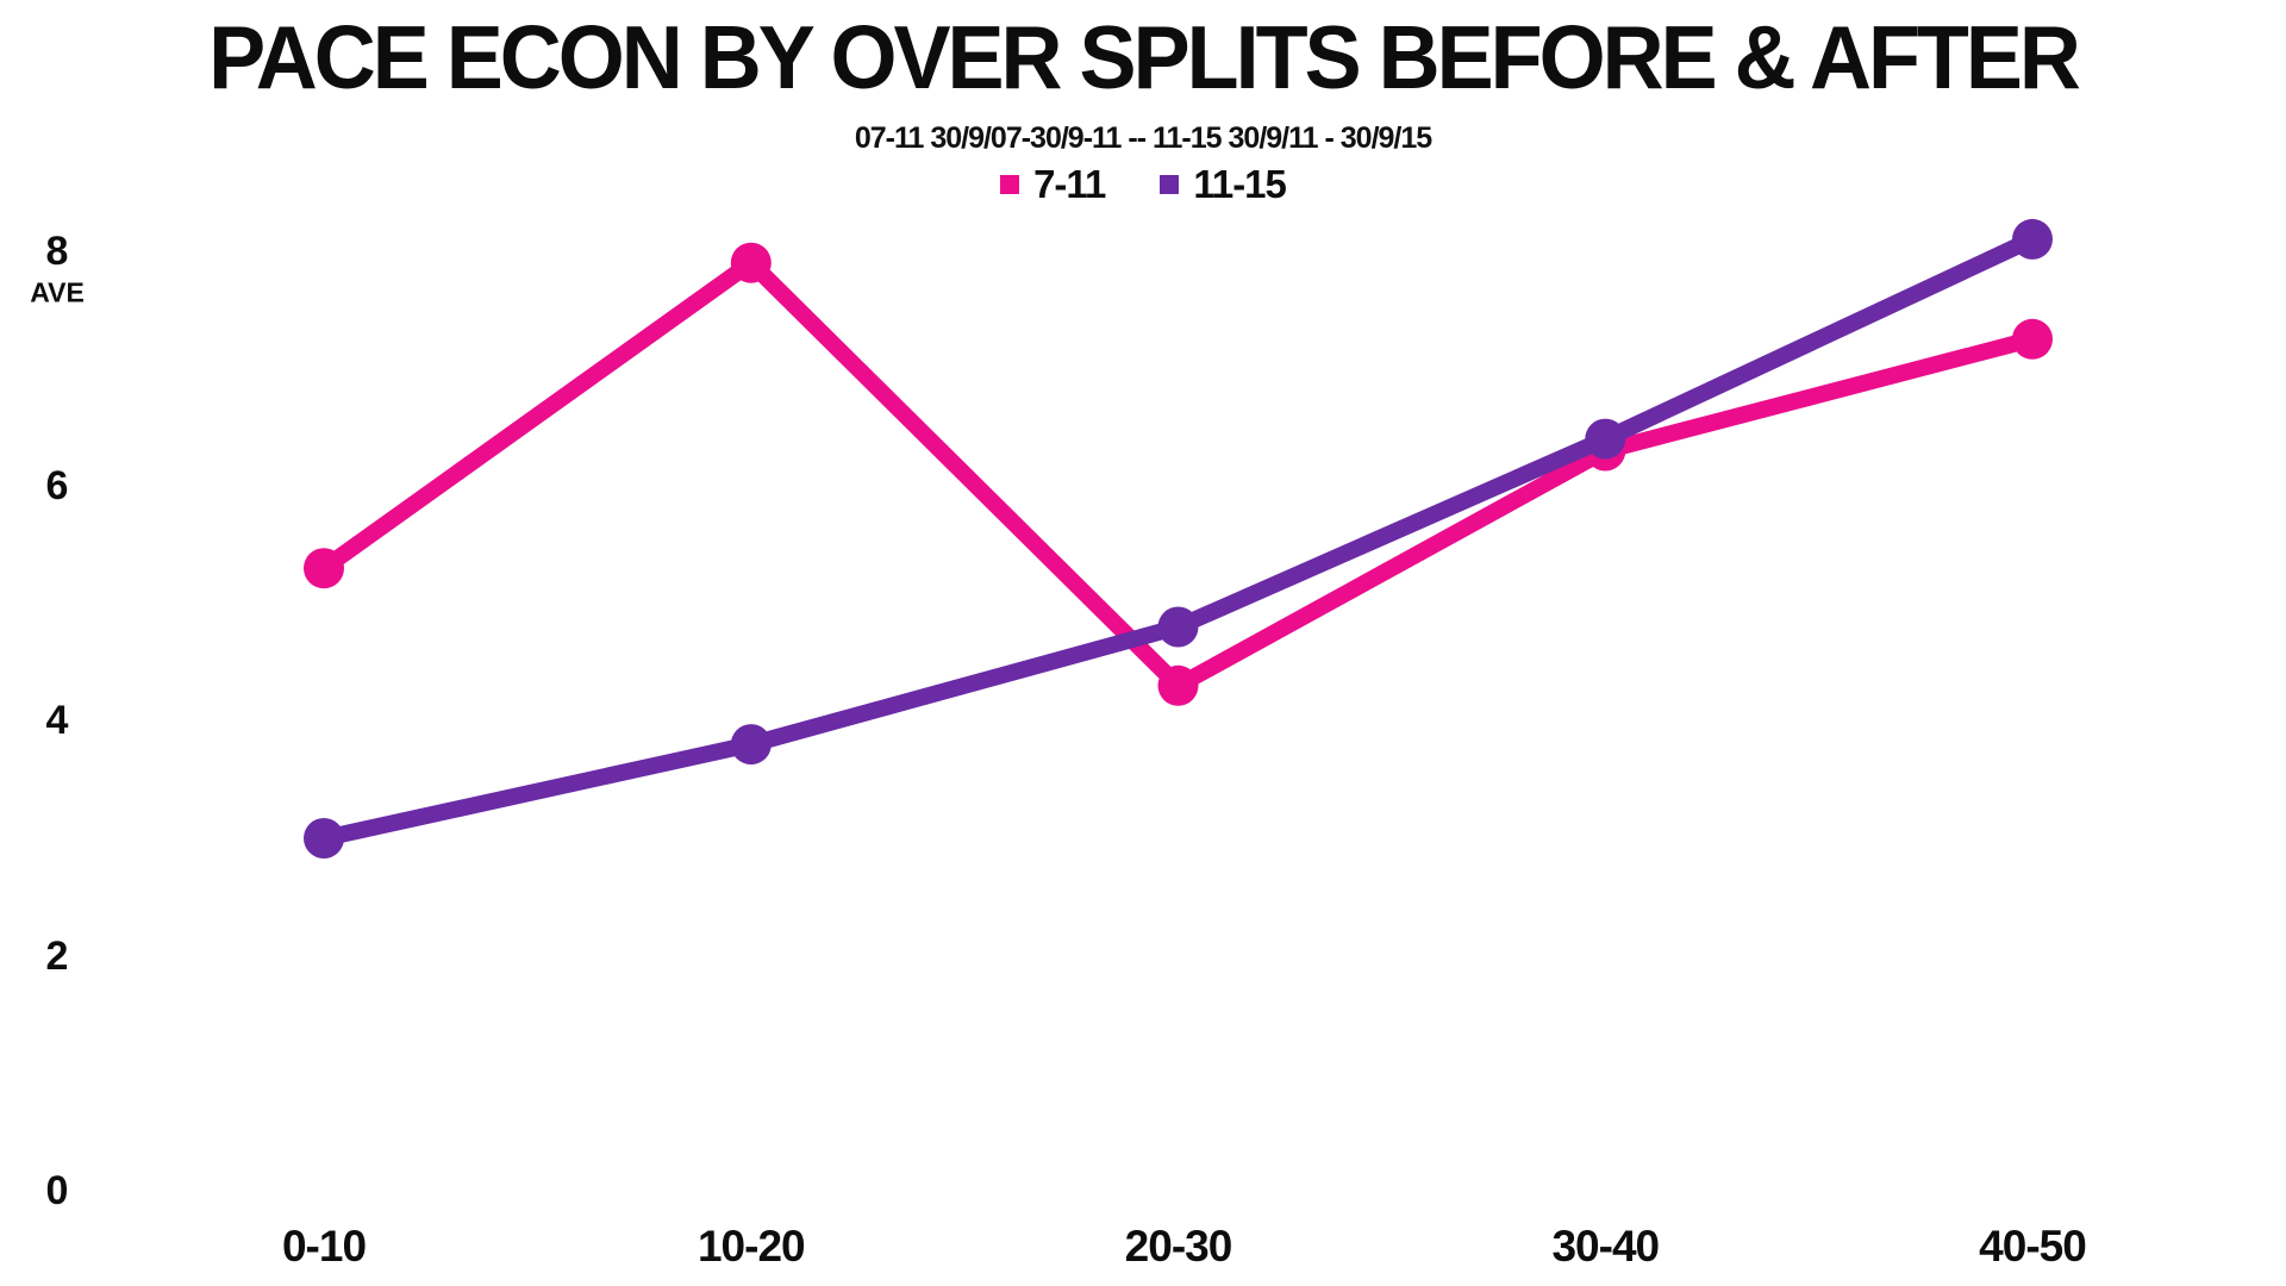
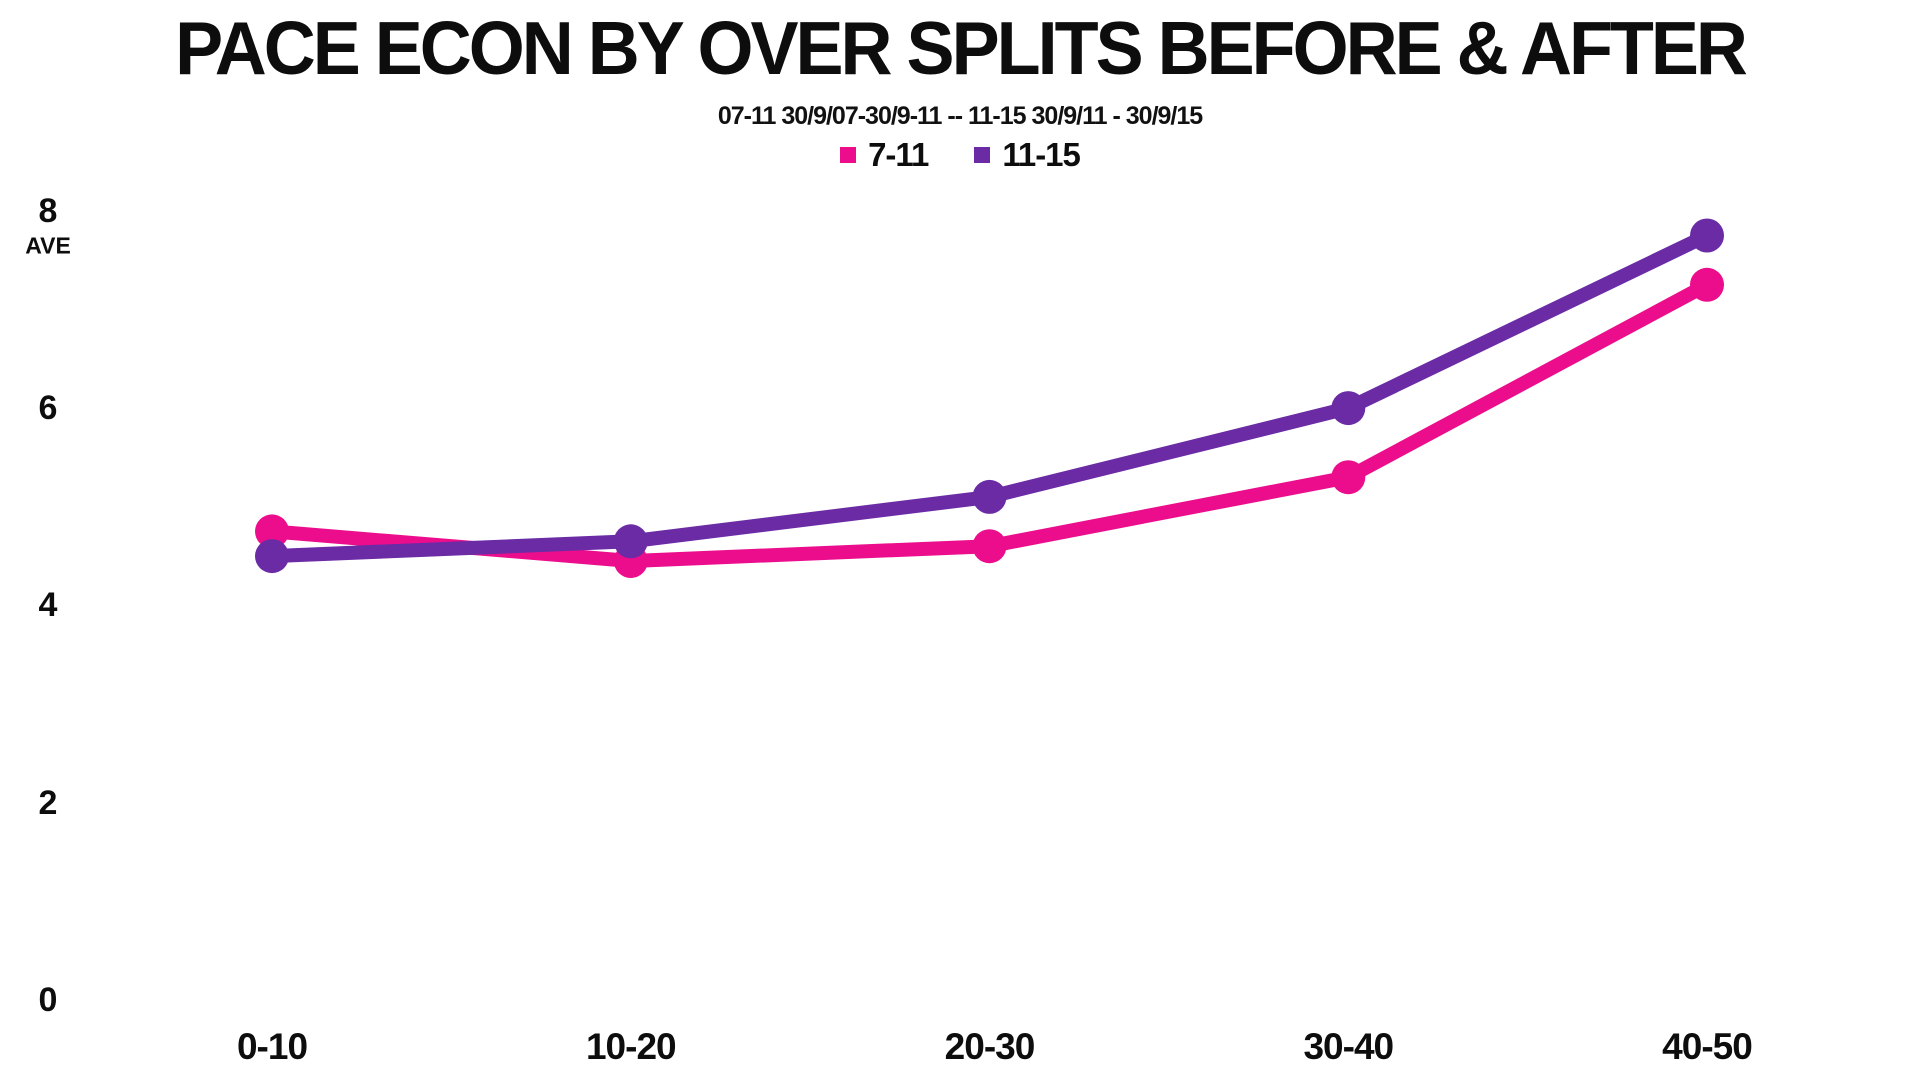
7-11/0-10: 5.3 -> 4.8
11-15/0-10: 3.0 -> 4.5
7-11/10-20: 7.9 -> 4.5
11-15/10-20: 3.8 -> 4.7
7-11/20-30: 4.3 -> 4.6
11-15/20-30: 4.8 -> 5.1
7-11/30-40: 6.3 -> 5.3
11-15/30-40: 6.4 -> 6.0
11-15/40-50: 8.1 -> 7.8
